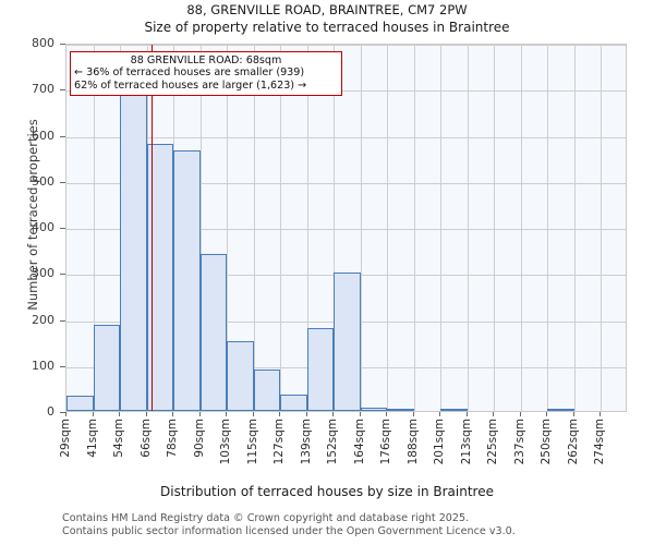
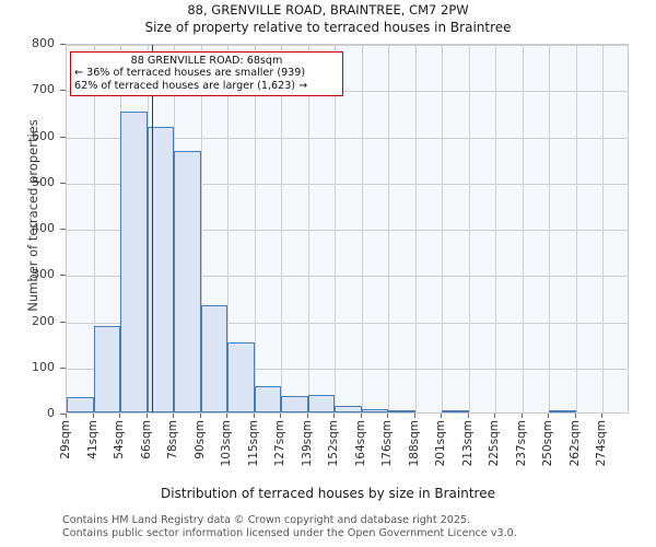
54sqm: 690 -> 650
66sqm: 580 -> 620
90sqm: 340 -> 230
115sqm: 90 -> 60
139sqm: 180 -> 40
152sqm: 300 -> 20
